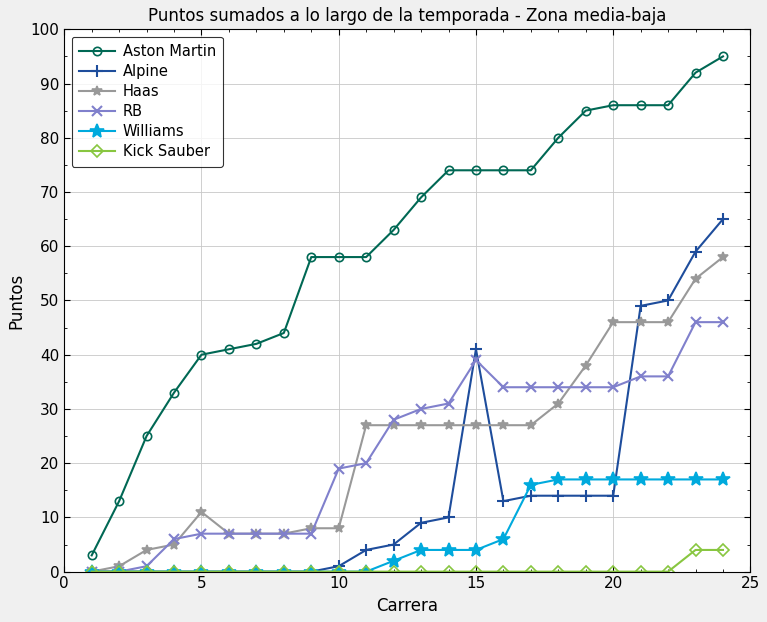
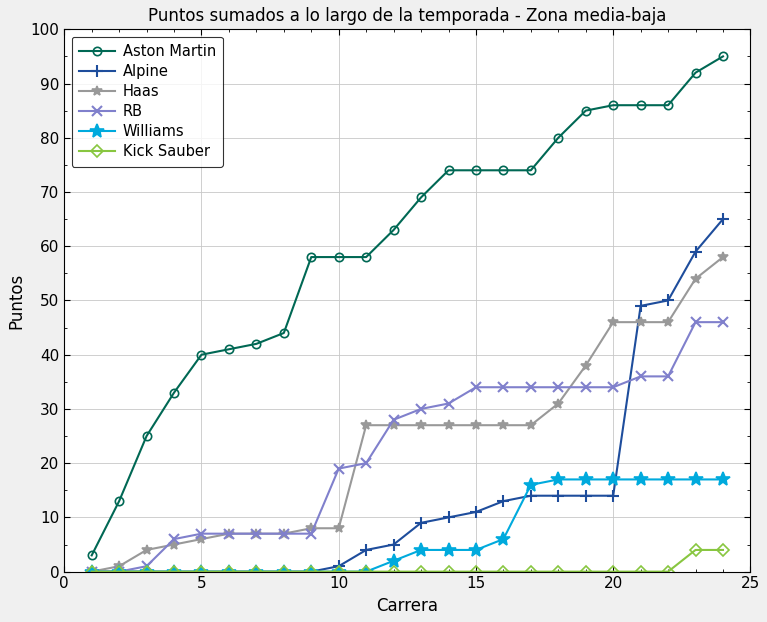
Haas/5: 11 -> 6
Alpine/15: 41 -> 11
RB/15: 39 -> 34
